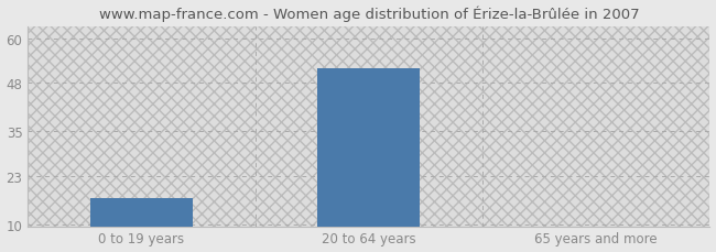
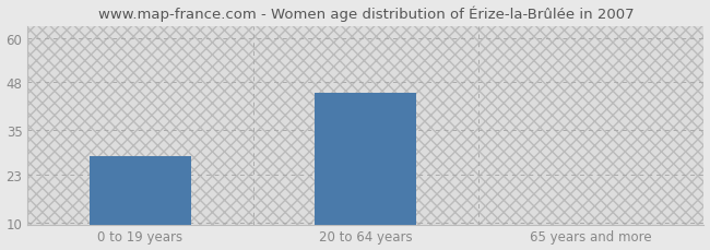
0 to 19 years: 17 -> 28
20 to 64 years: 52 -> 45
